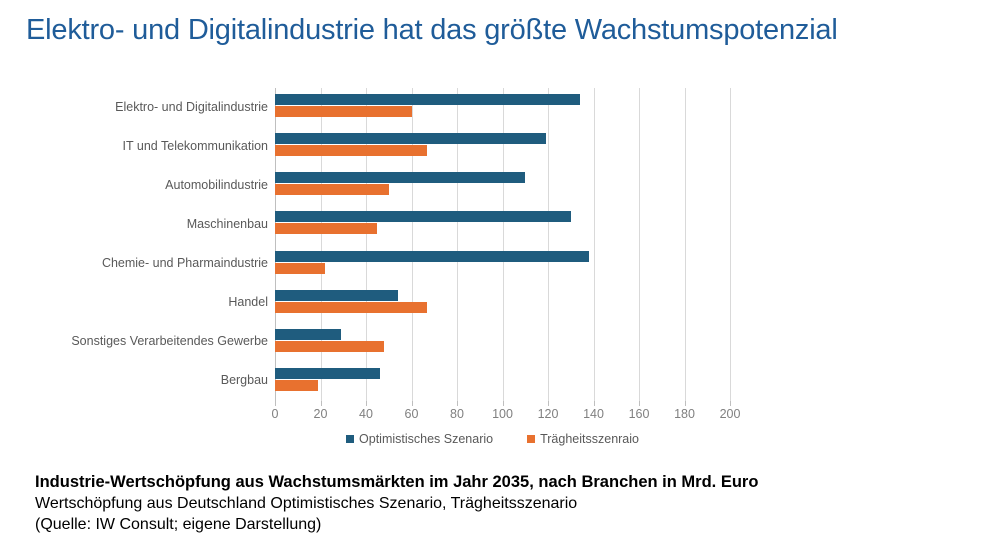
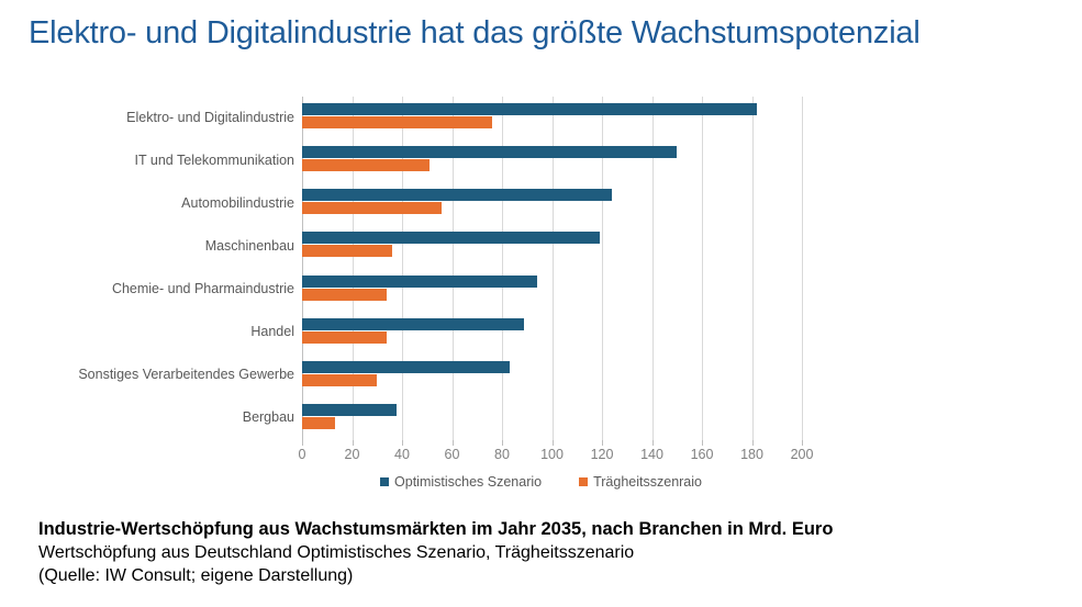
Optimistisches Szenario/Elektro- und Digitalindustrie: 134 -> 182
Trägheitsszenraio/Elektro- und Digitalindustrie: 60 -> 76
Optimistisches Szenario/IT und Telekommunikation: 119 -> 150
Trägheitsszenraio/IT und Telekommunikation: 67 -> 51
Optimistisches Szenario/Automobilindustrie: 110 -> 124
Trägheitsszenraio/Automobilindustrie: 50 -> 56
Optimistisches Szenario/Maschinenbau: 130 -> 119
Trägheitsszenraio/Maschinenbau: 45 -> 36
Optimistisches Szenario/Chemie- und Pharmaindustrie: 138 -> 94
Trägheitsszenraio/Chemie- und Pharmaindustrie: 22 -> 34
Optimistisches Szenario/Handel: 54 -> 89
Trägheitsszenraio/Handel: 67 -> 34
Optimistisches Szenario/Sonstiges Verarbeitendes Gewerbe: 29 -> 83
Trägheitsszenraio/Sonstiges Verarbeitendes Gewerbe: 48 -> 30
Optimistisches Szenario/Bergbau: 46 -> 38
Trägheitsszenraio/Bergbau: 19 -> 13
